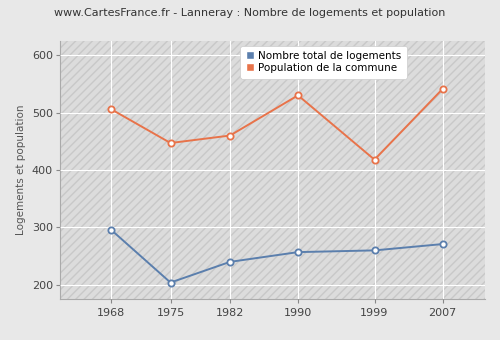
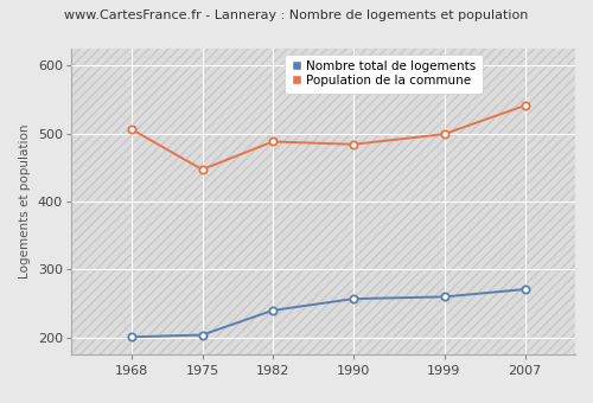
Nombre total de logements/1968: 296 -> 201
Population de la commune/1982: 460 -> 488
Population de la commune/1990: 530 -> 484
Population de la commune/1999: 418 -> 499
